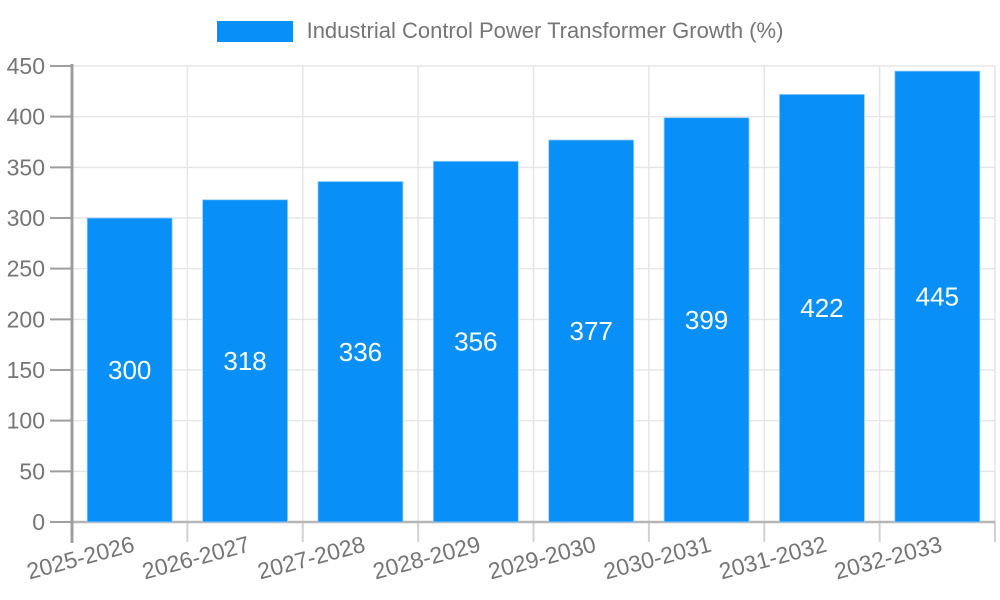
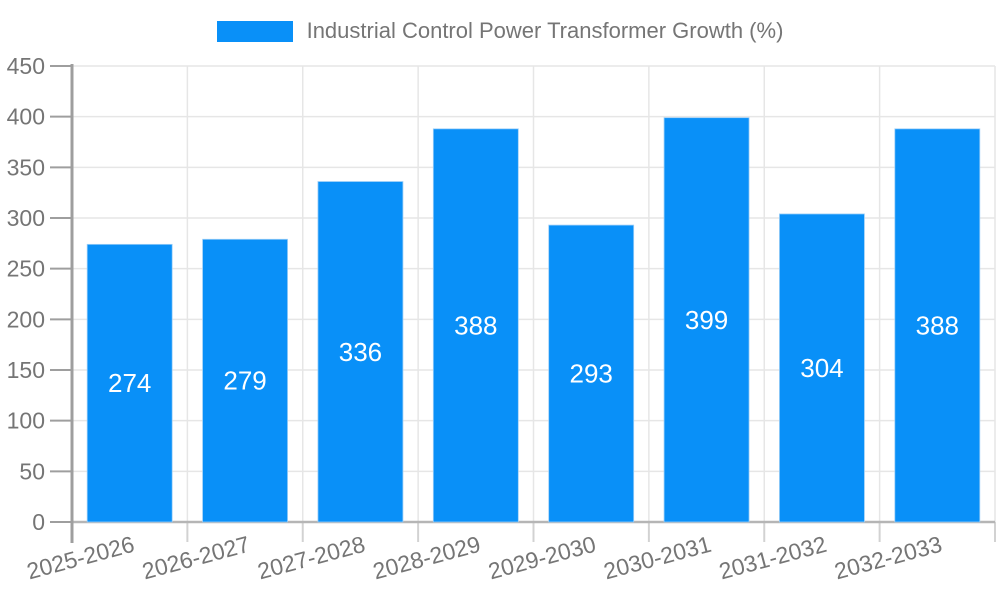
2025-2026: 300 -> 274
2026-2027: 318 -> 279
2028-2029: 356 -> 388
2029-2030: 377 -> 293
2031-2032: 422 -> 304
2032-2033: 445 -> 388
